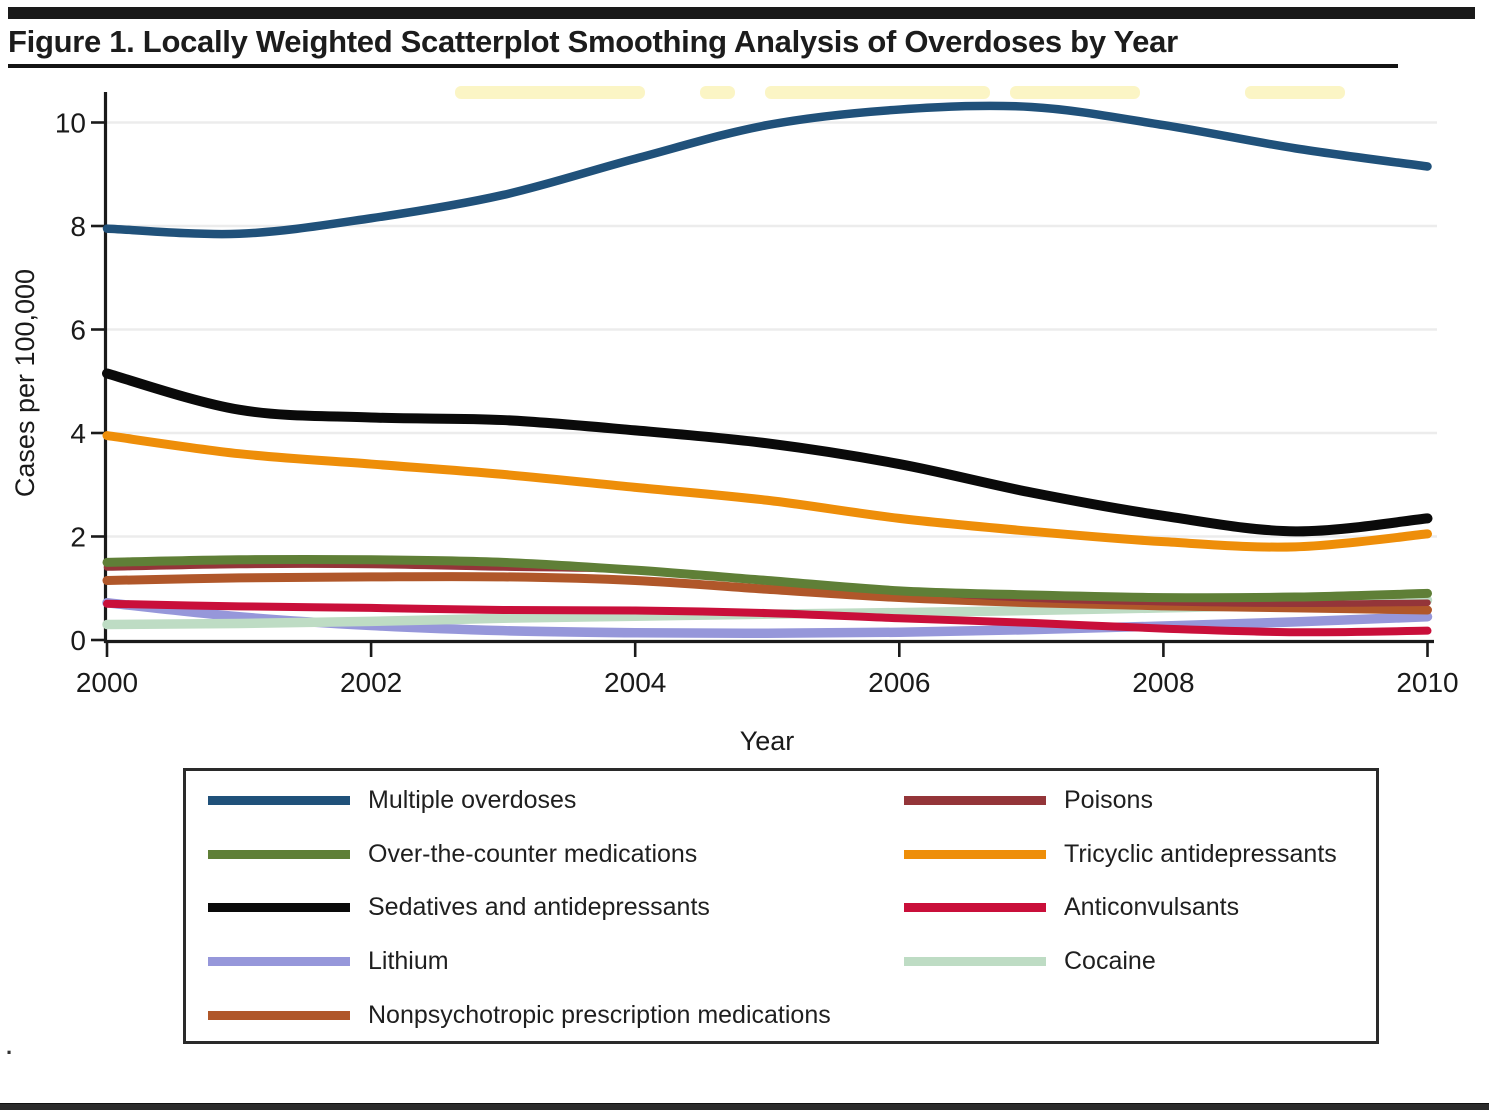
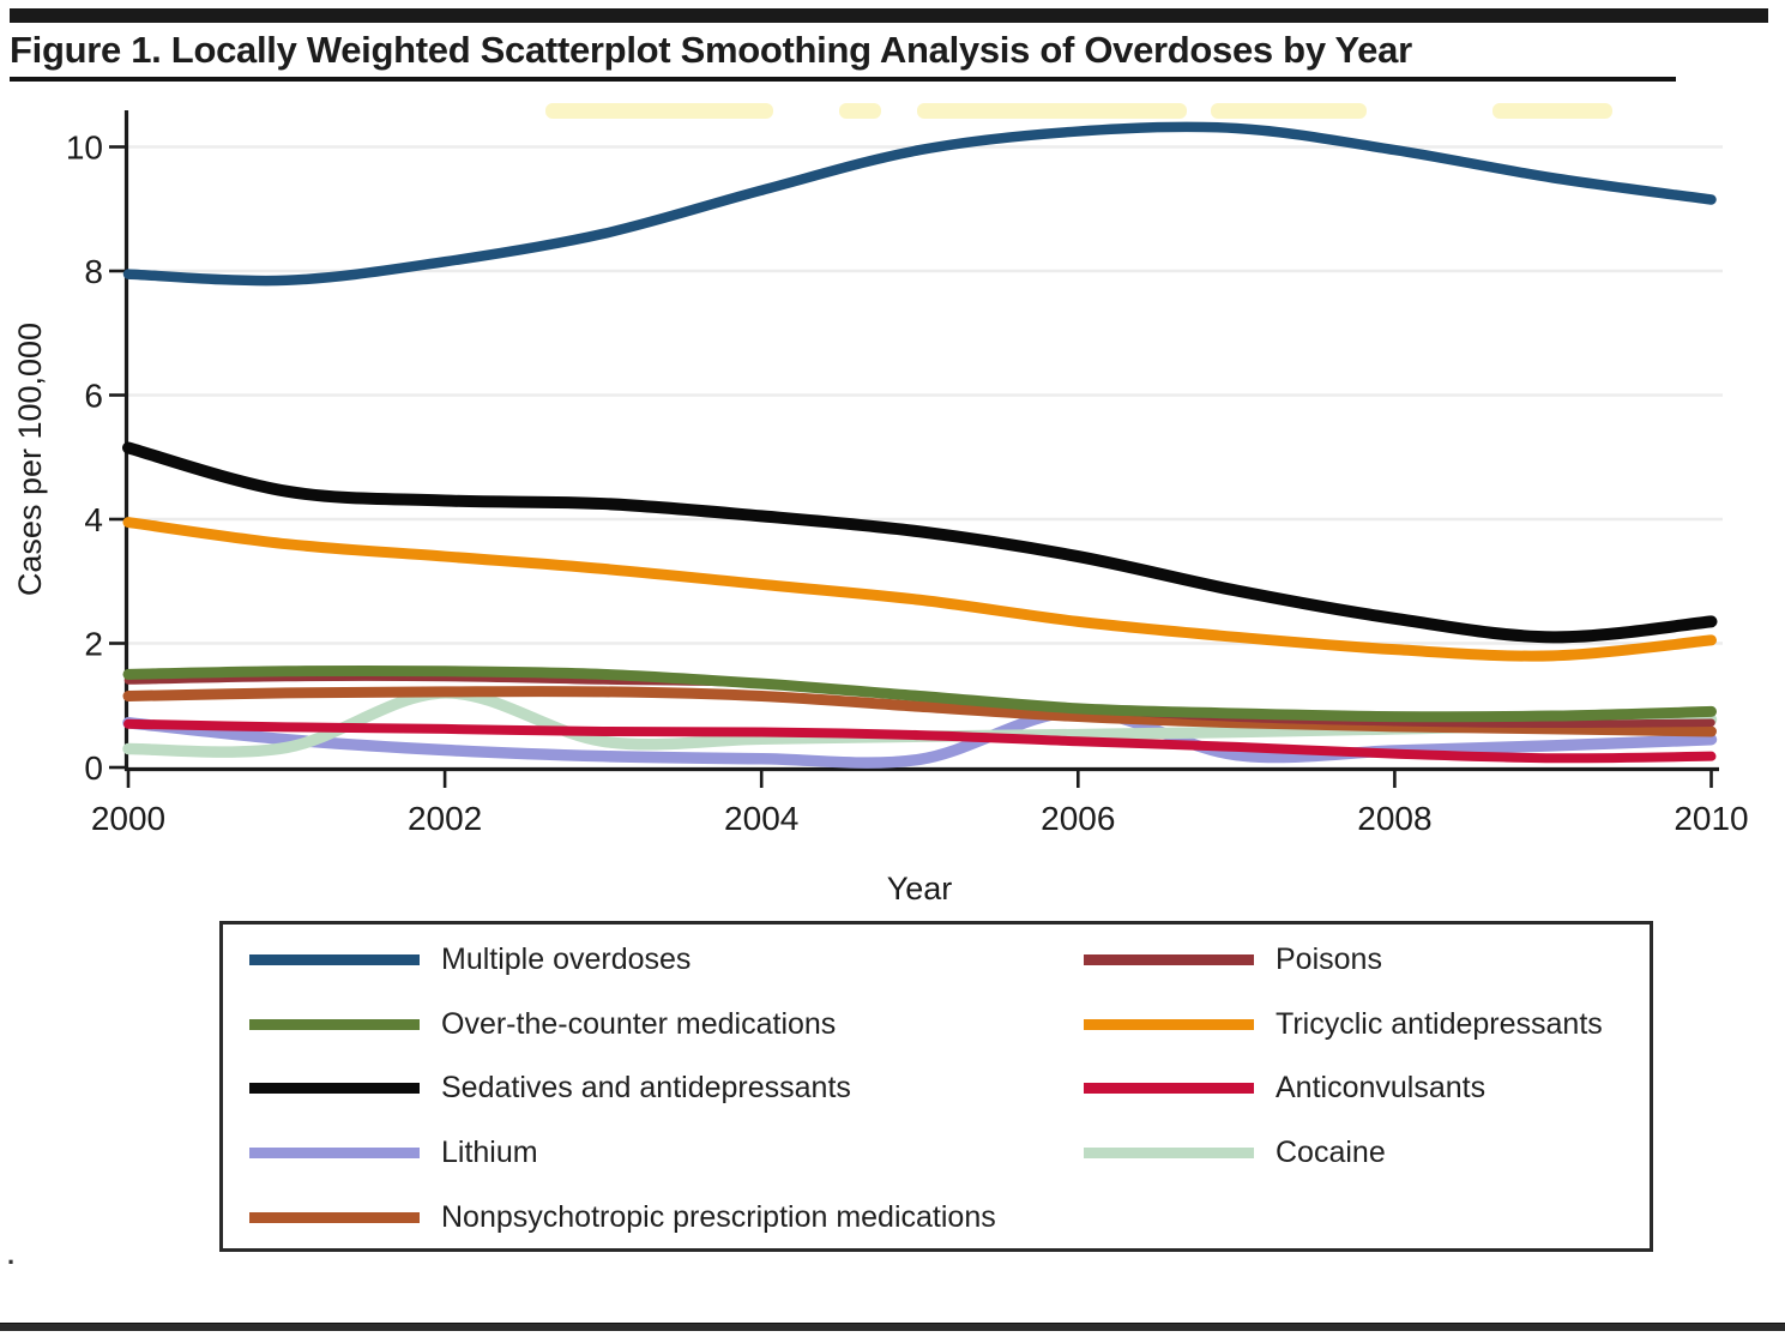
Cocaine/2002: 0.4 -> 1.2
Lithium/2006: 0.1 -> 0.9
